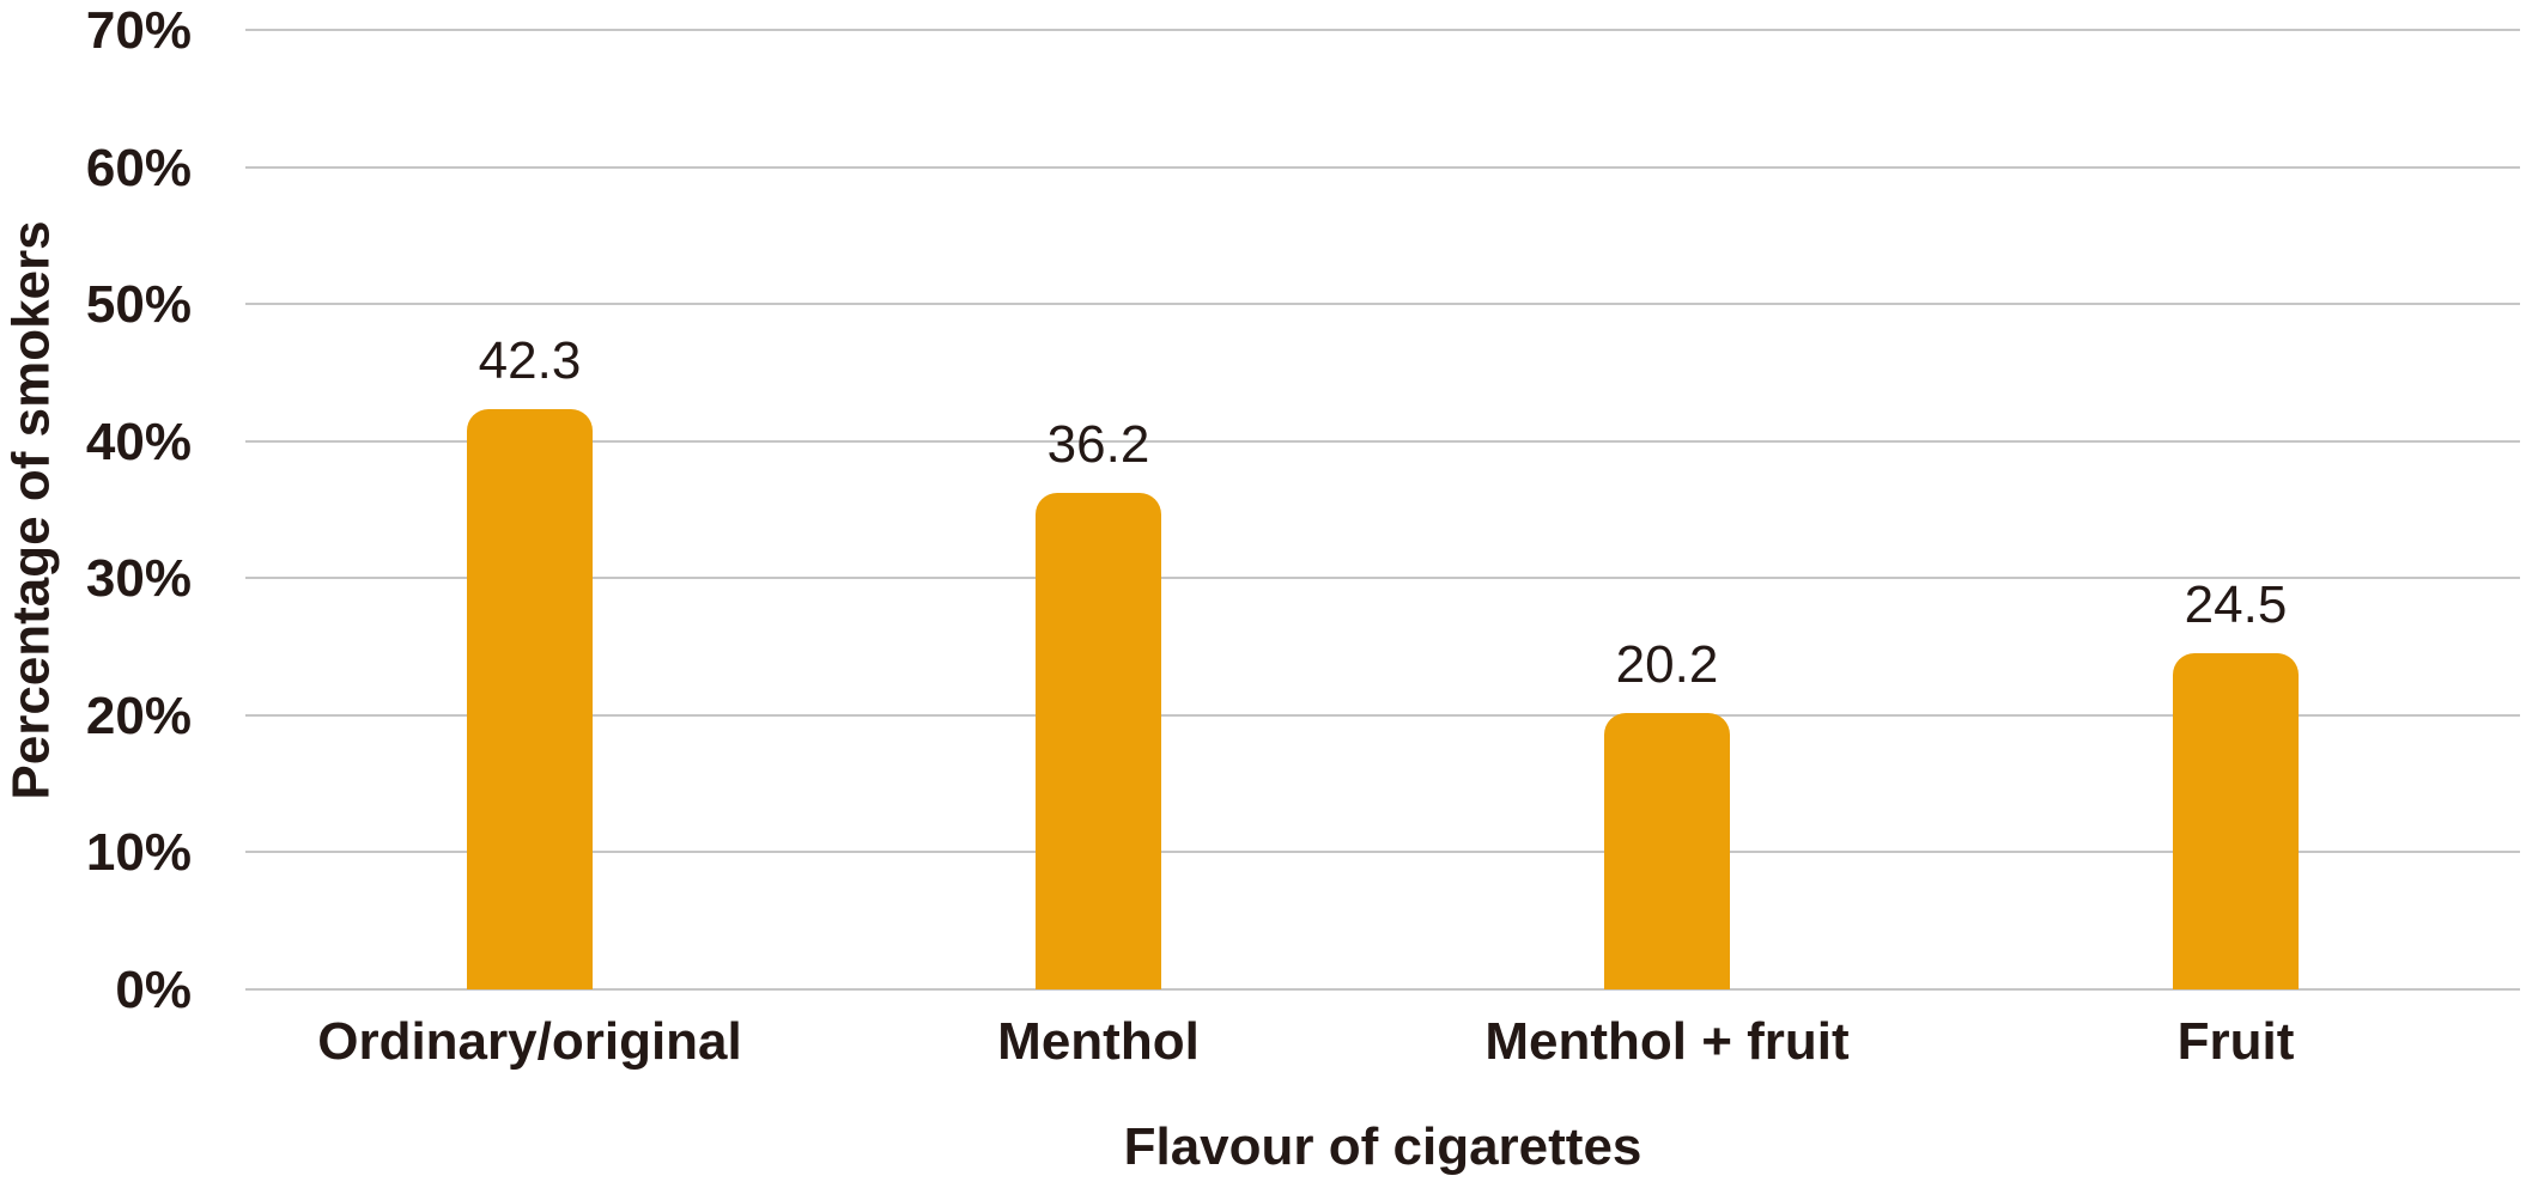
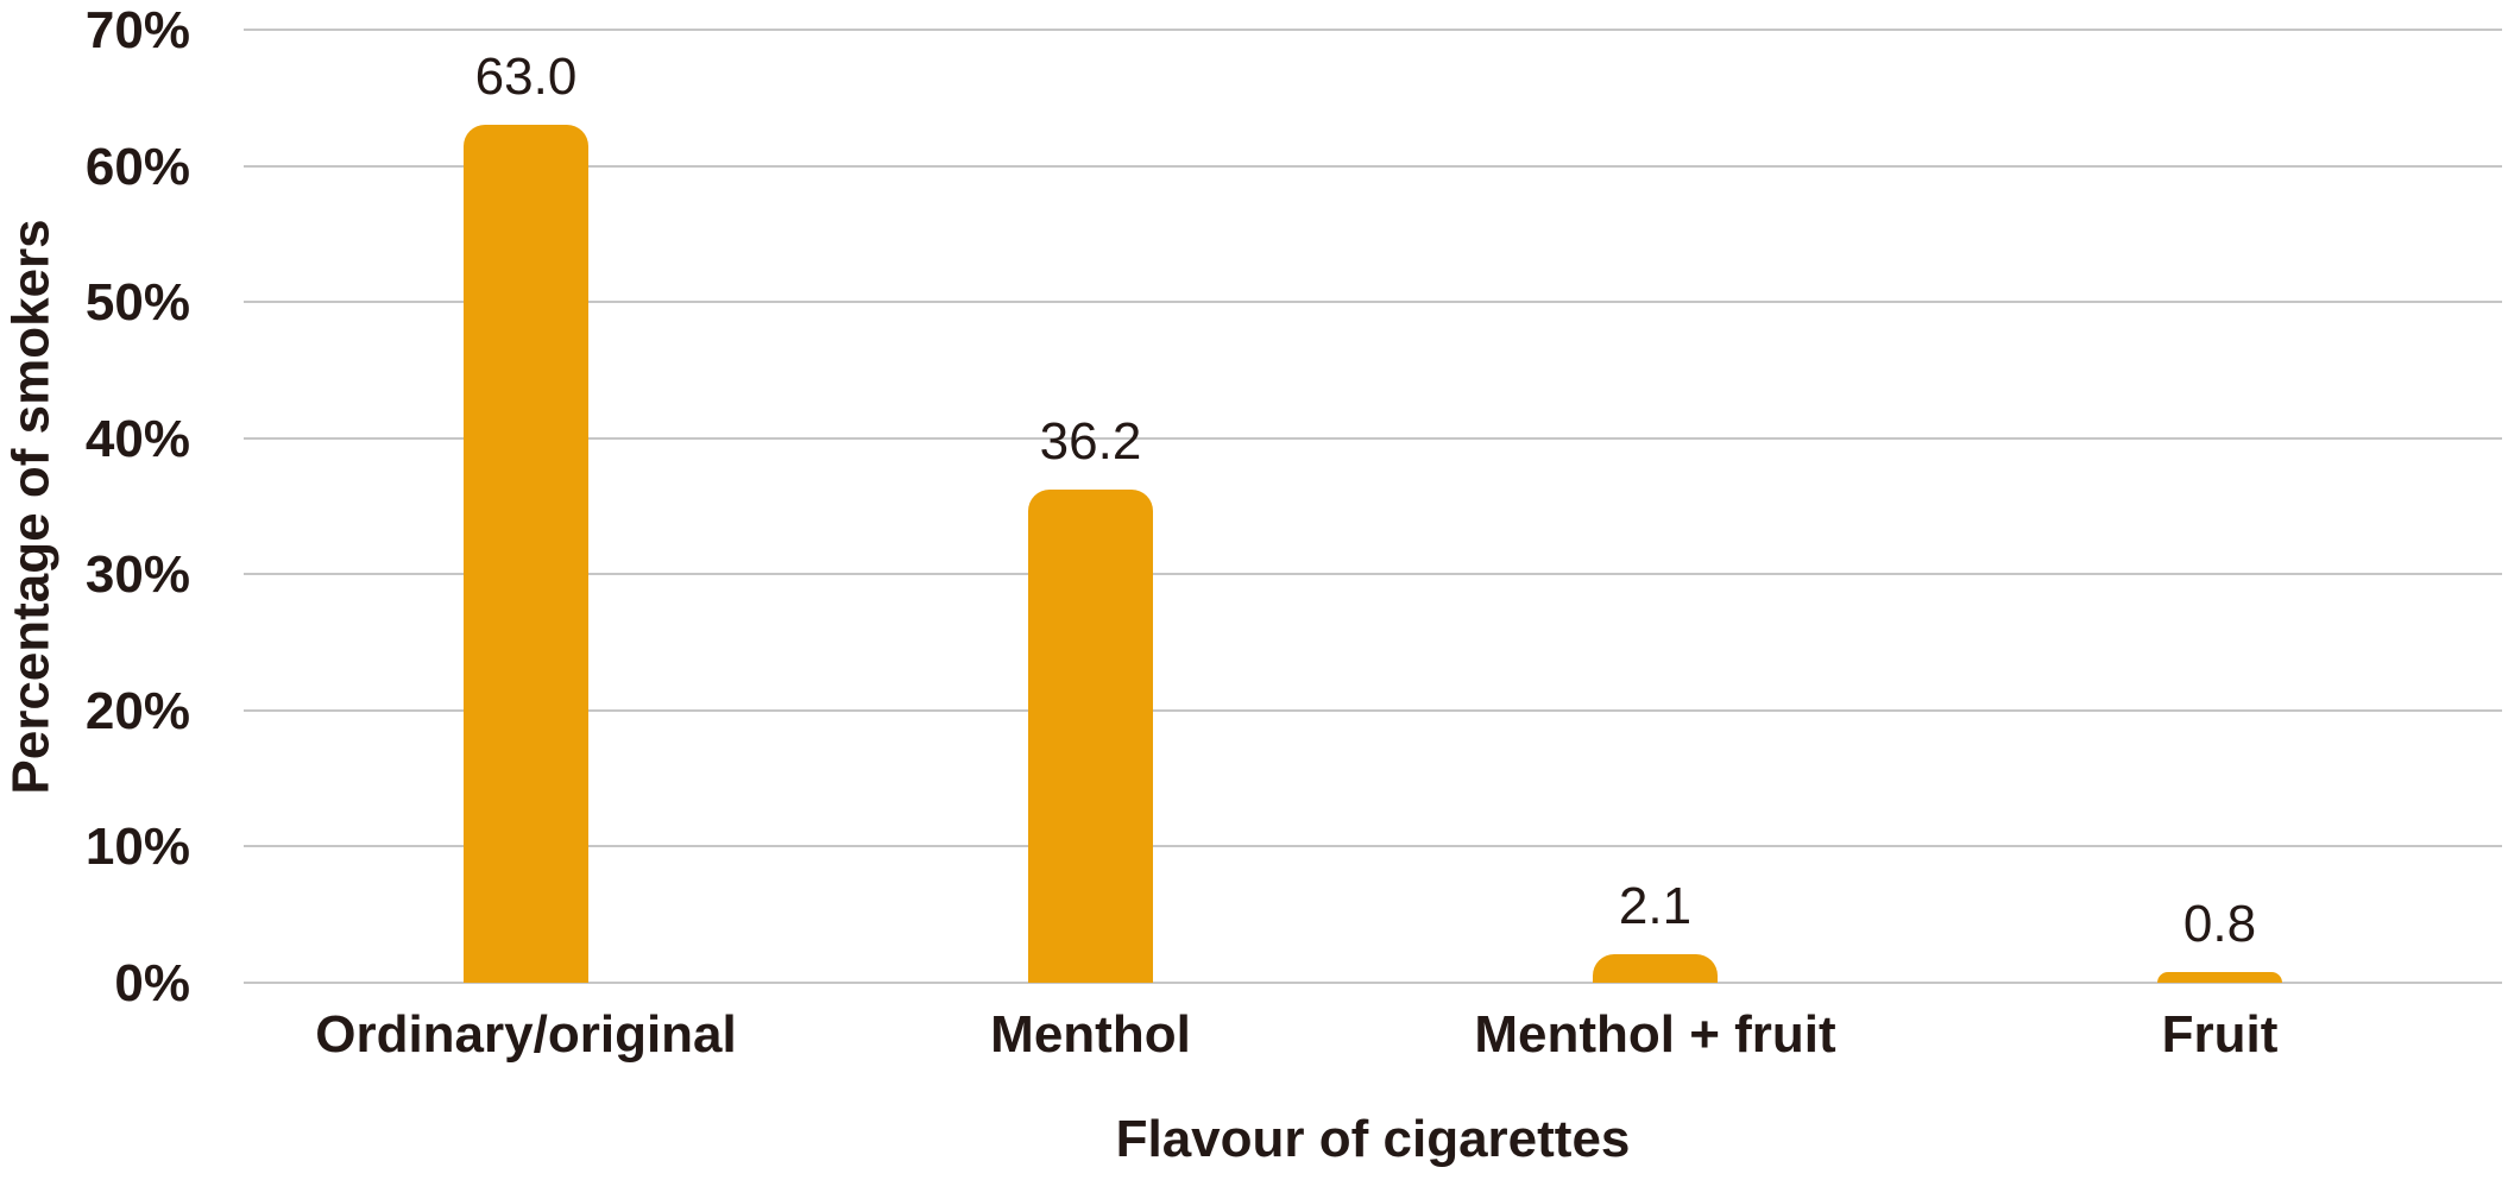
Ordinary/original: 42.3 -> 63.0
Menthol + fruit: 20.2 -> 2.1
Fruit: 24.5 -> 0.8
